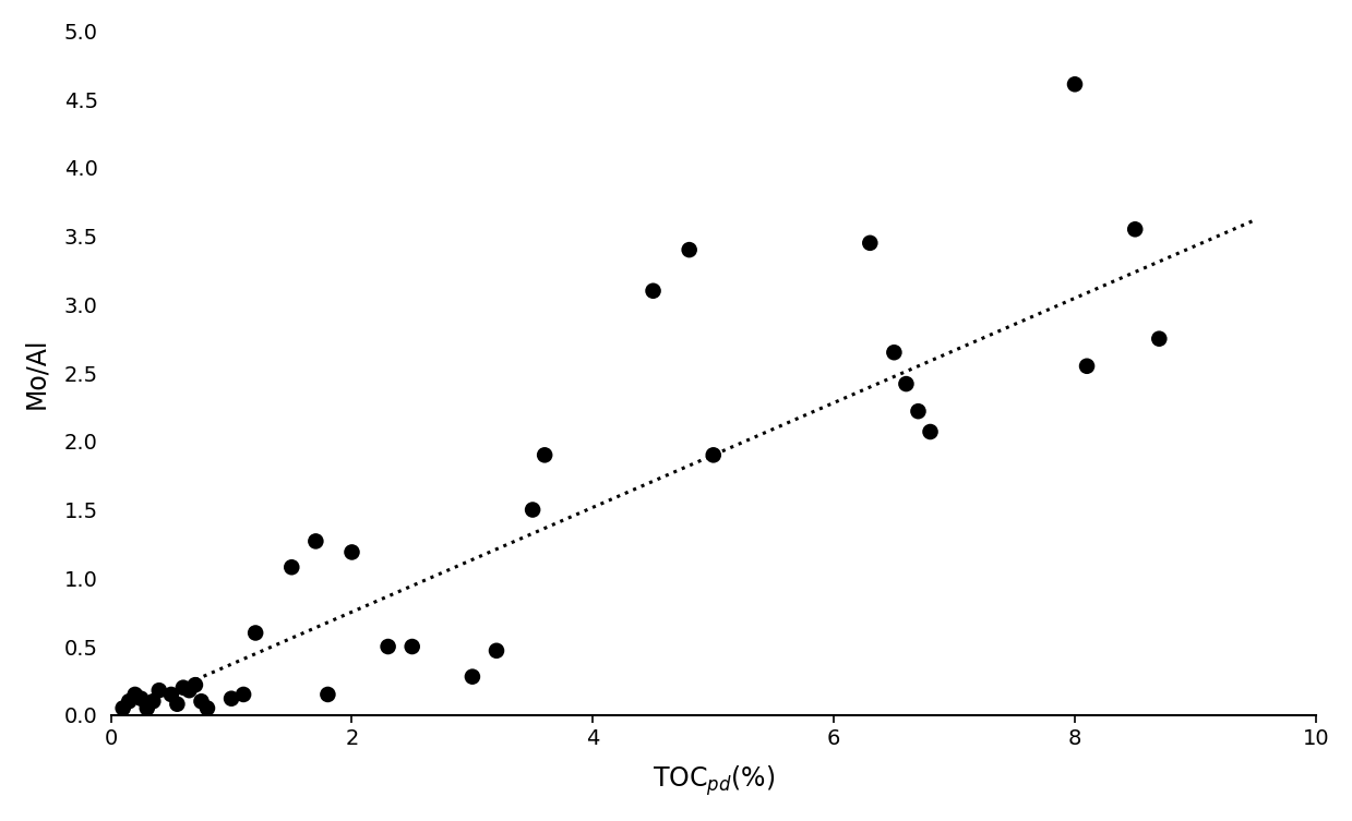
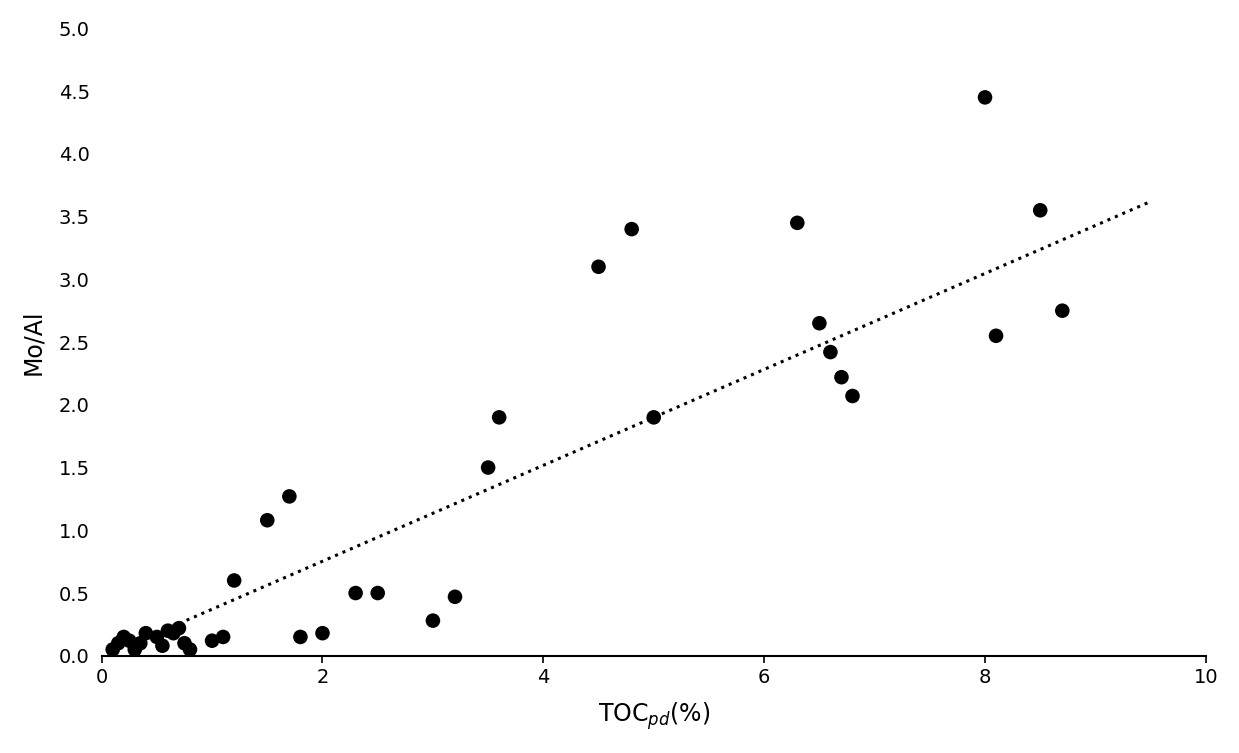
2: 1.19 -> 0.18
8: 4.61 -> 4.45
